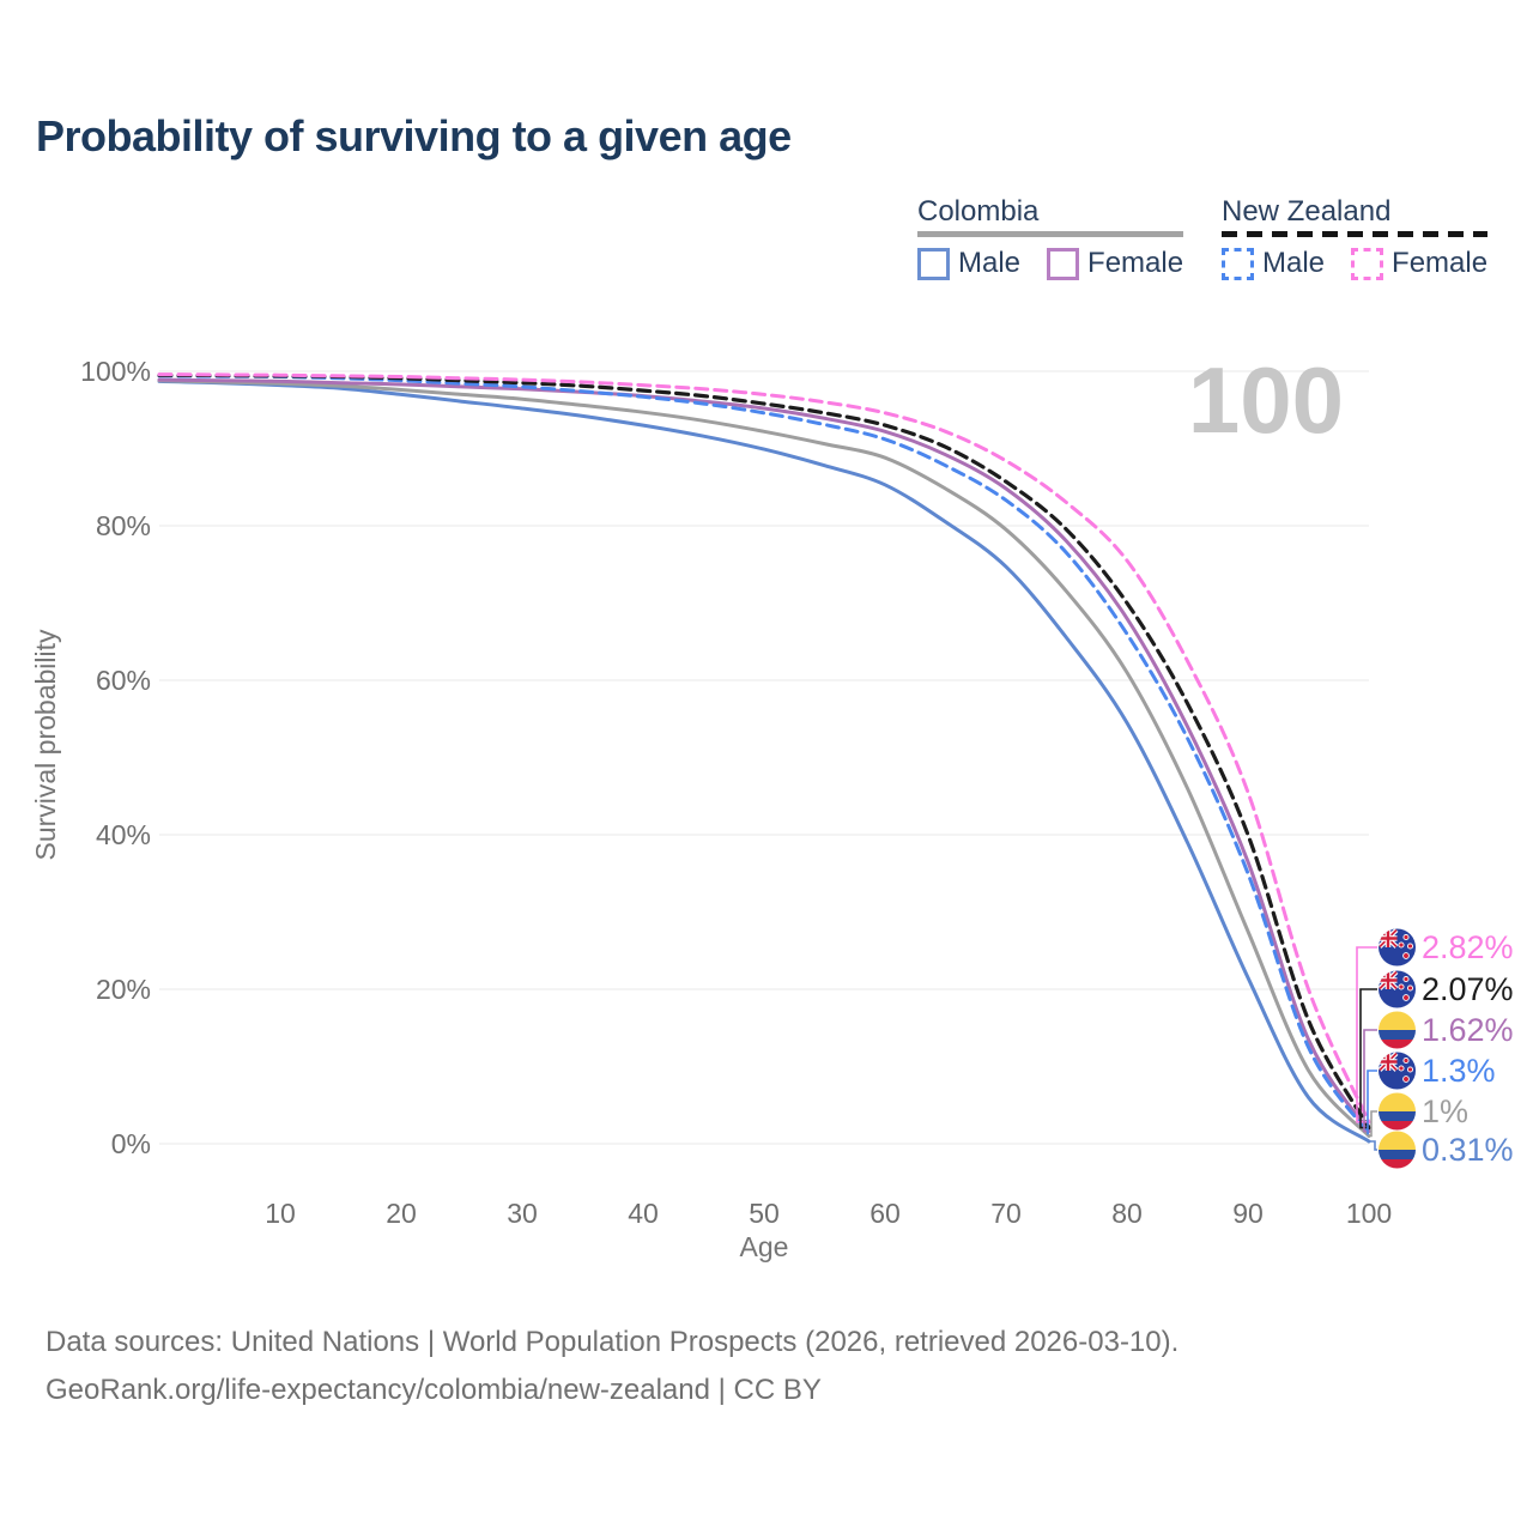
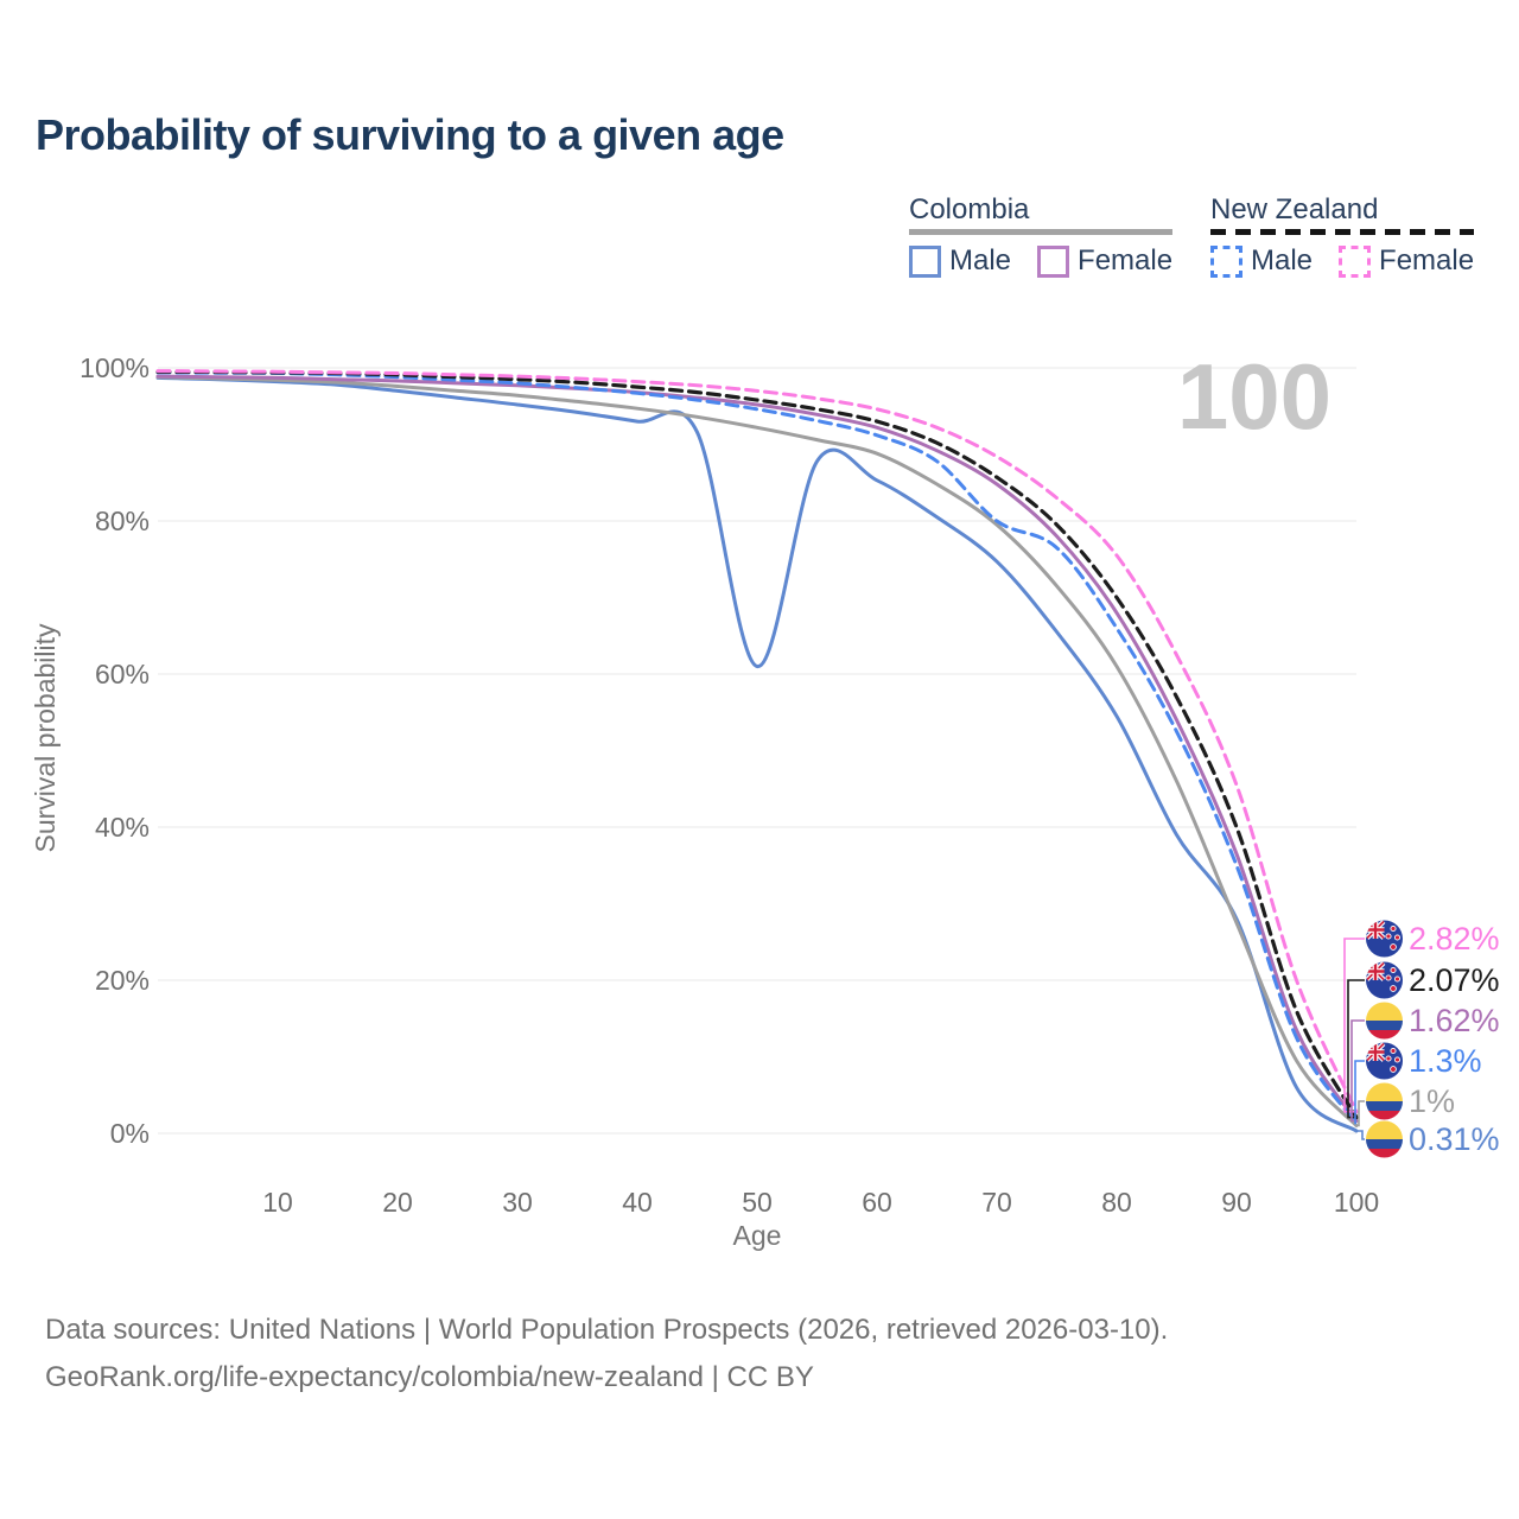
Colombia Male/50: 90% -> 61%
New Zealand Male/70: 83% -> 80%
Colombia Male/90: 22% -> 28%
